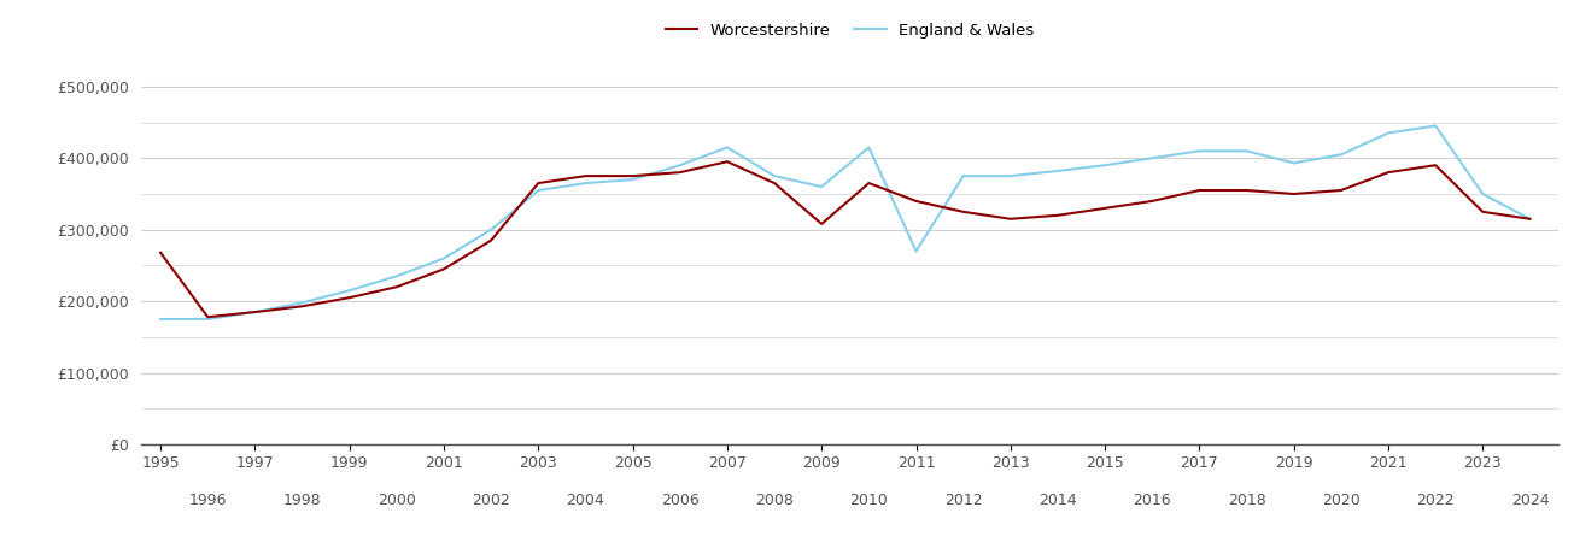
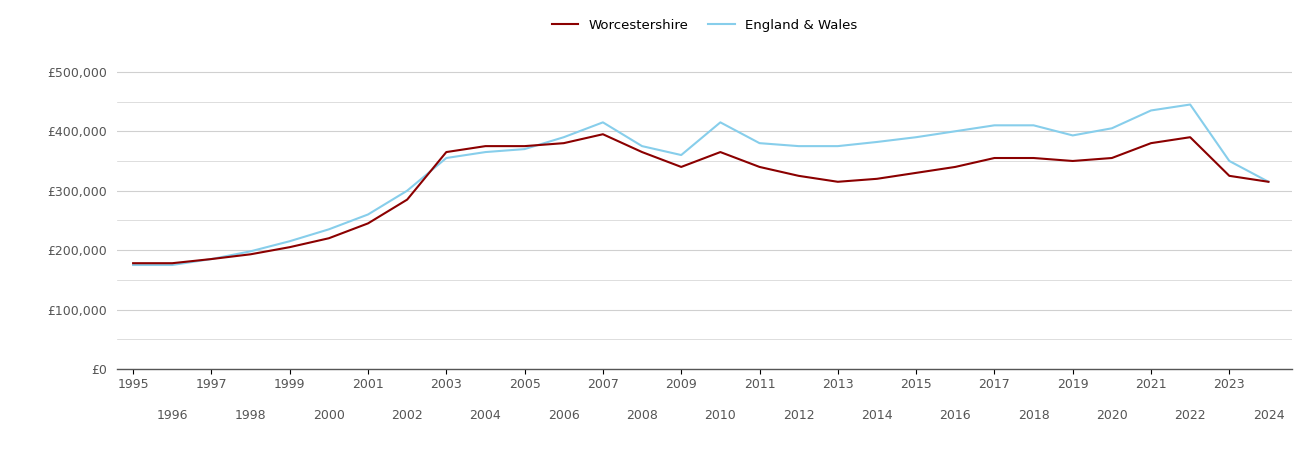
Worcestershire/1995: £268,000 -> £178,000
Worcestershire/2009: £308,000 -> £340,000
England & Wales/2011: £270,000 -> £380,000
